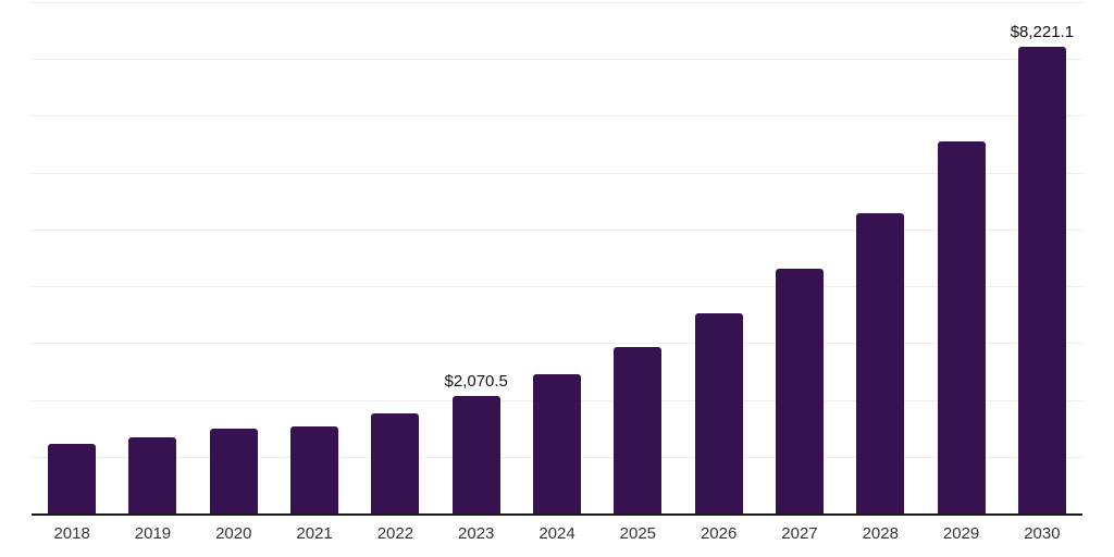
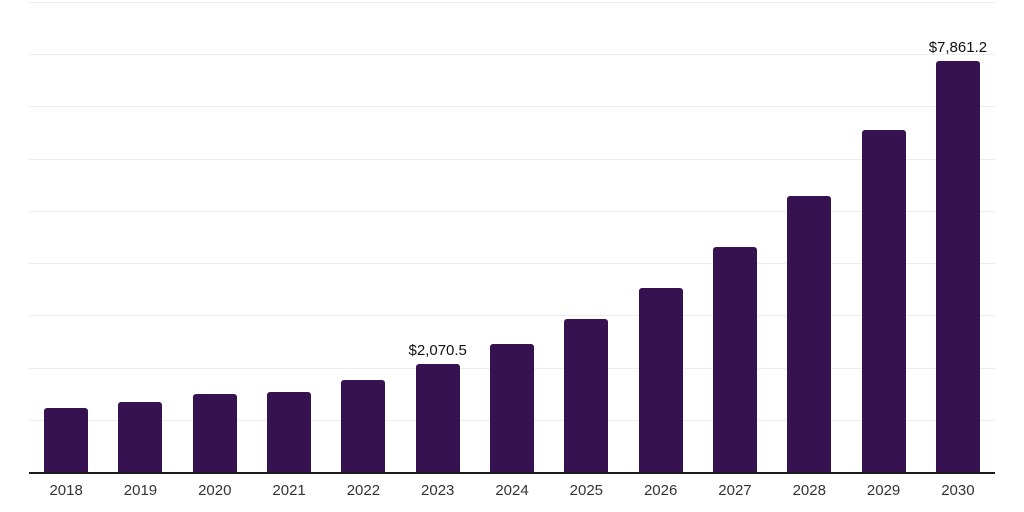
2030: $8,221.1 -> $7,861.2
